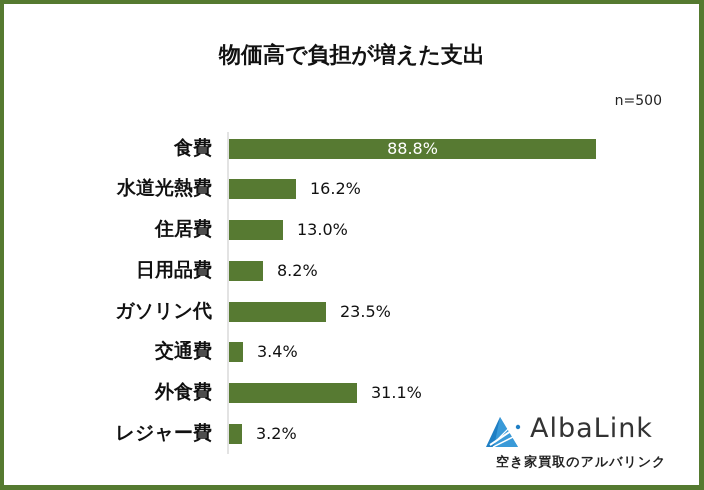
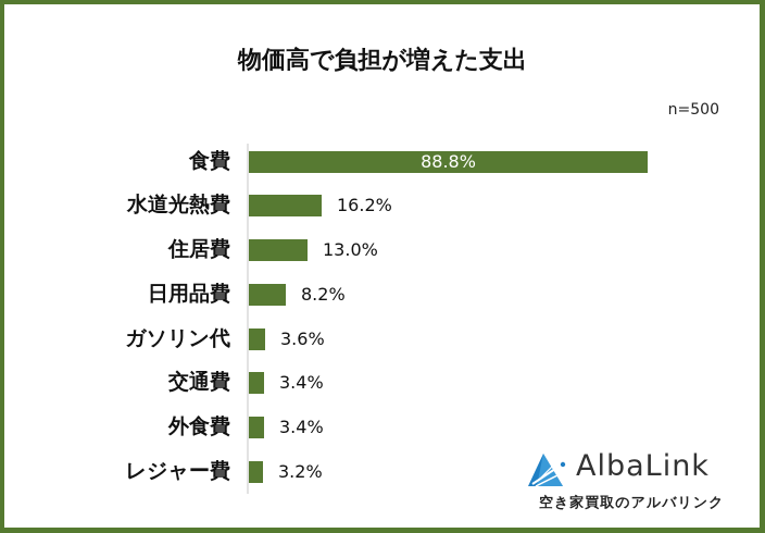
ガソリン代: 23.5% -> 3.6%
外食費: 31.1% -> 3.4%
